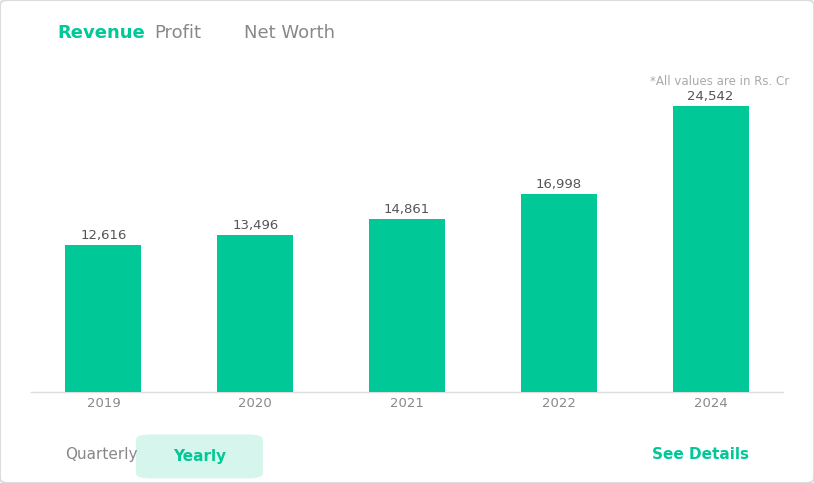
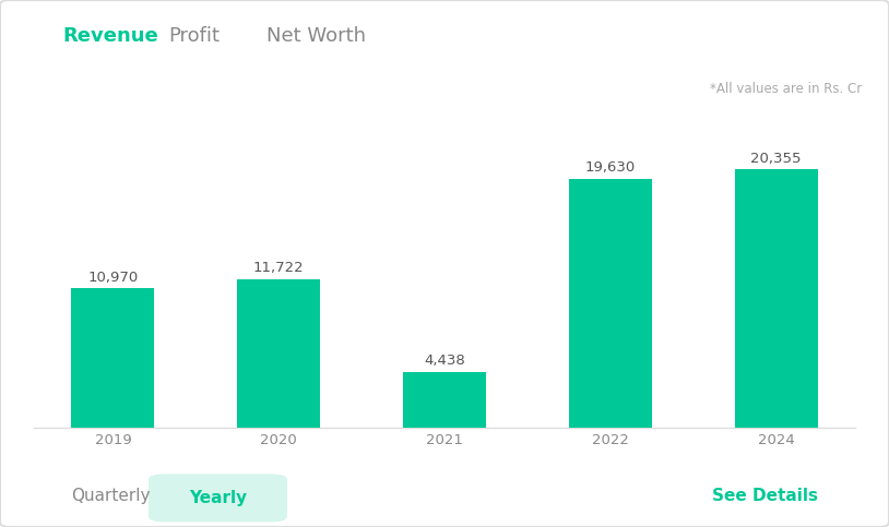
2019: 12,616 -> 10,970
2020: 13,496 -> 11,722
2021: 14,861 -> 4,438
2022: 16,998 -> 19,630
2024: 24,542 -> 20,355
